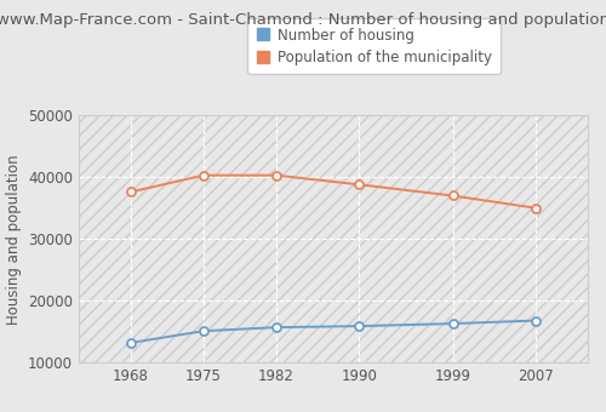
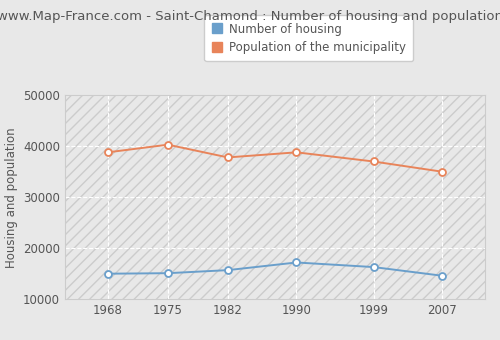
Number of housing/1968: 13200 -> 15000
Population of the municipality/1968: 37600 -> 38800
Population of the municipality/1982: 40300 -> 37800
Number of housing/1990: 15900 -> 17200
Number of housing/2007: 16800 -> 14600
